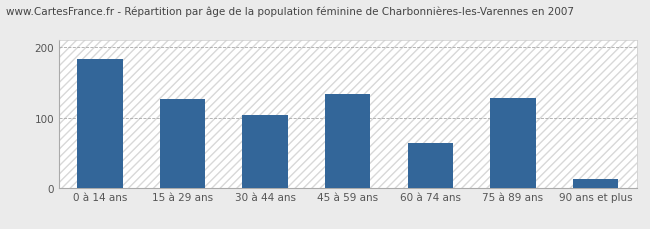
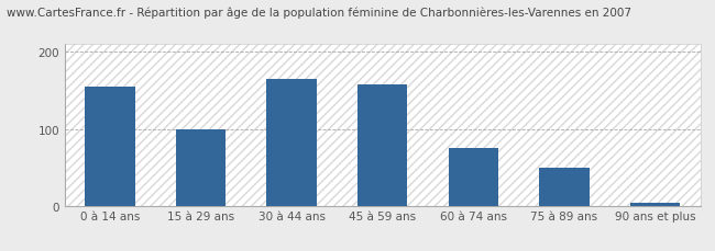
0 à 14 ans: 184 -> 155
15 à 29 ans: 126 -> 100
30 à 44 ans: 104 -> 165
45 à 59 ans: 134 -> 158
60 à 74 ans: 64 -> 75
75 à 89 ans: 128 -> 50
90 ans et plus: 12 -> 4
